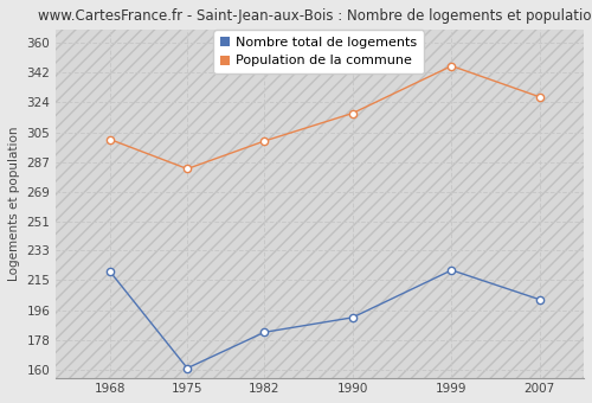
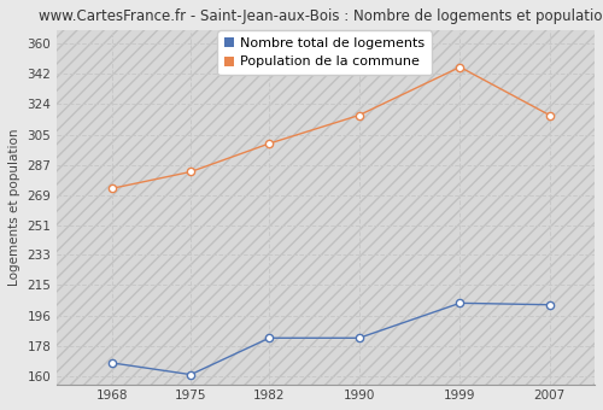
Nombre total de logements/1968: 220 -> 168
Population de la commune/1968: 301 -> 273
Nombre total de logements/1990: 192 -> 183
Nombre total de logements/1999: 221 -> 204
Population de la commune/2007: 327 -> 317
